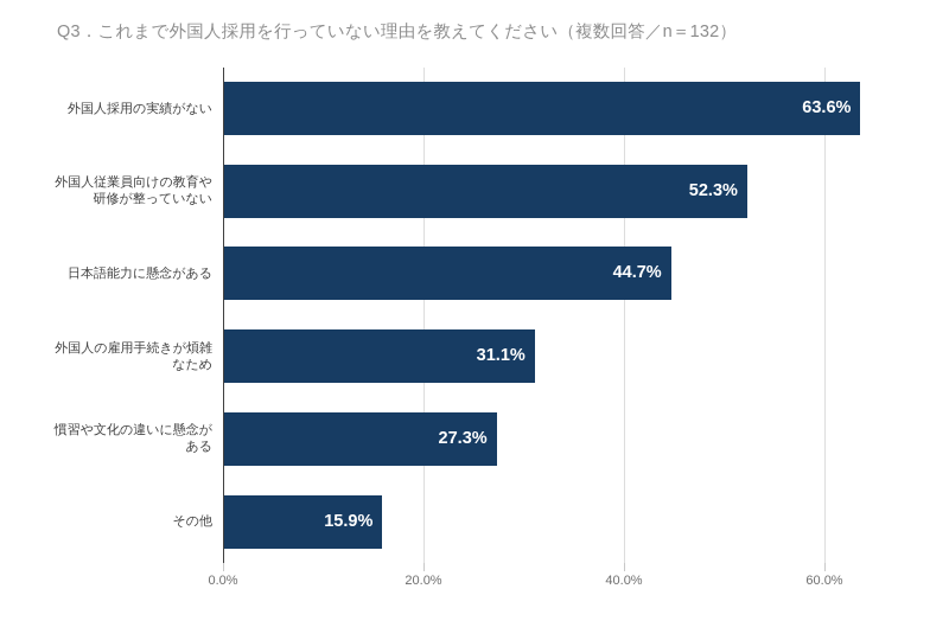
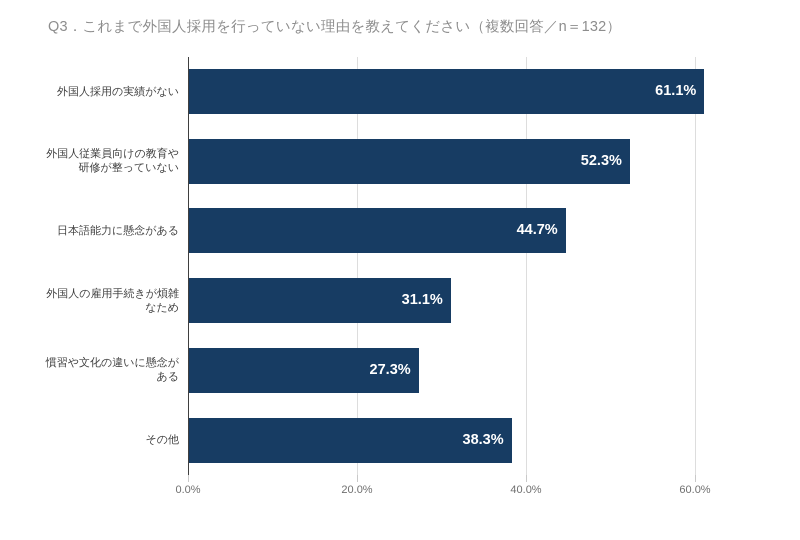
外国人採用の実績がない: 63.6% -> 61.1%
その他: 15.9% -> 38.3%
